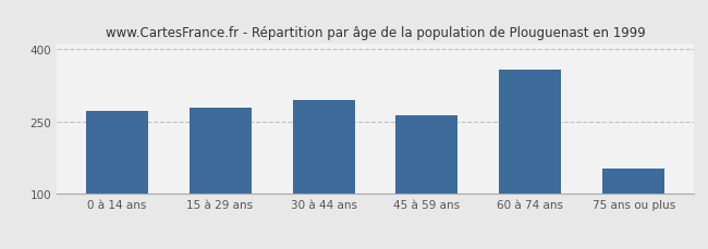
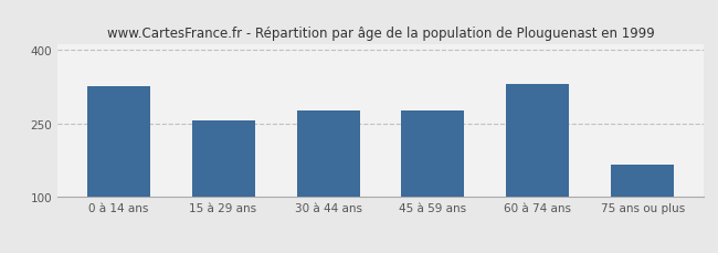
0 à 14 ans: 271 -> 325
15 à 29 ans: 278 -> 255
30 à 44 ans: 295 -> 275
45 à 59 ans: 262 -> 275
60 à 74 ans: 358 -> 330
75 ans ou plus: 152 -> 165
